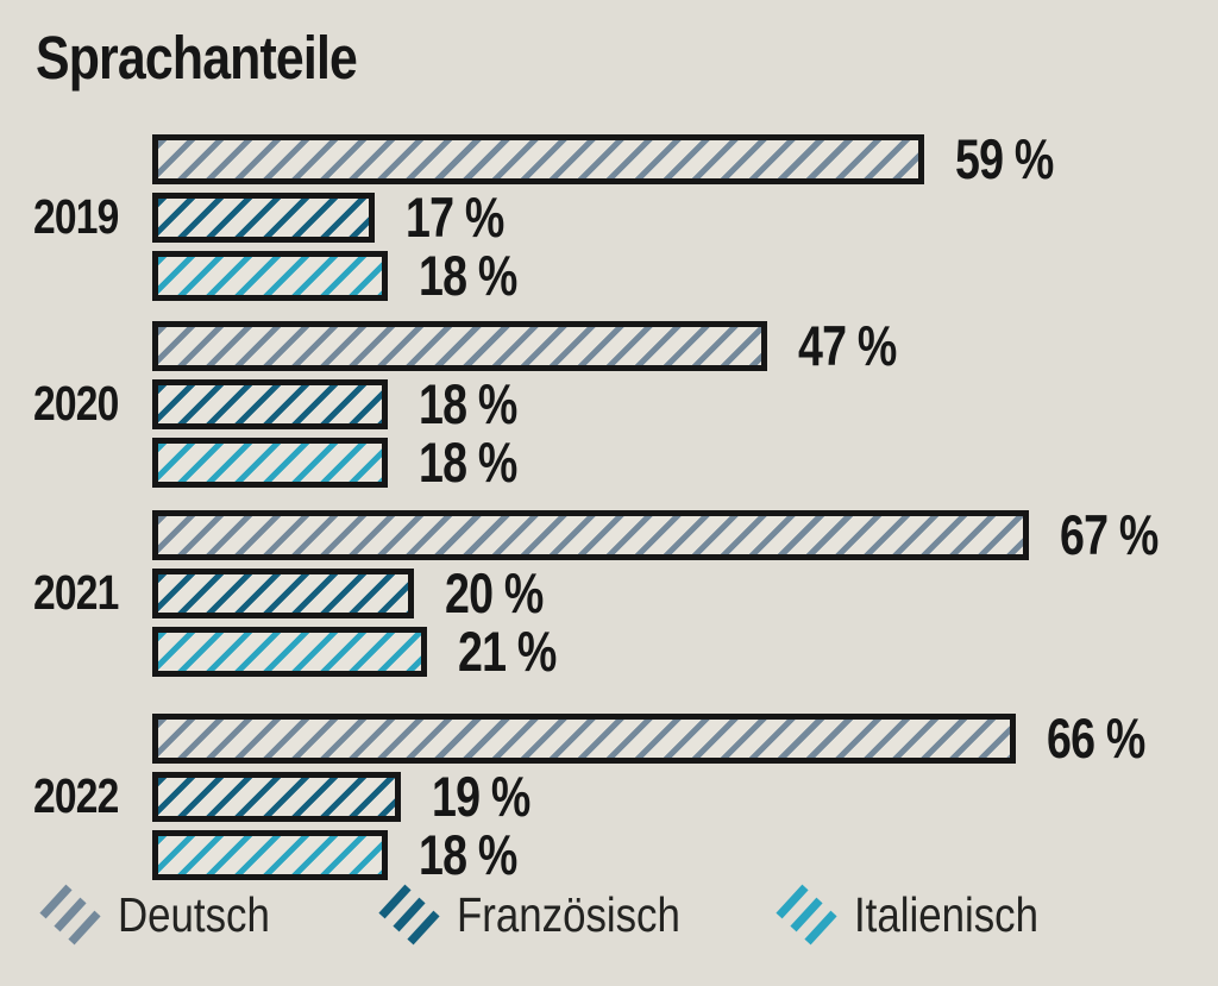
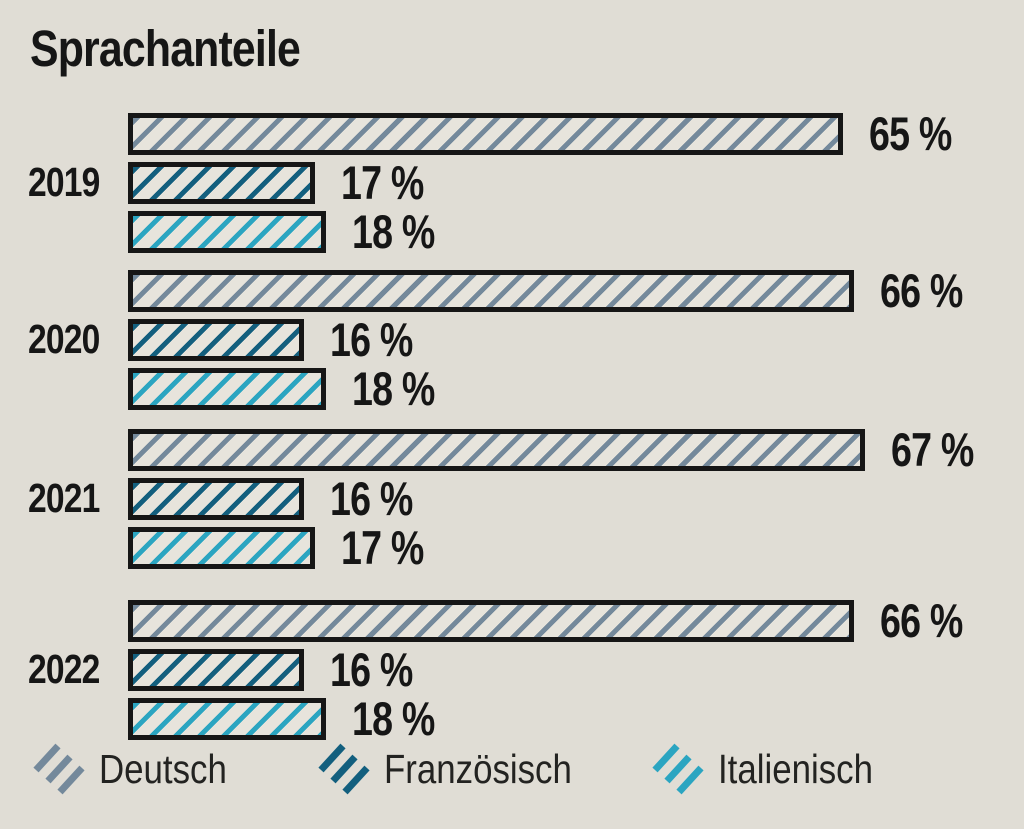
Deutsch/2019: 59 -> 65
Deutsch/2020: 47 -> 66
Französisch/2020: 18 -> 16
Französisch/2021: 20 -> 16
Italienisch/2021: 21 -> 17
Französisch/2022: 19 -> 16
